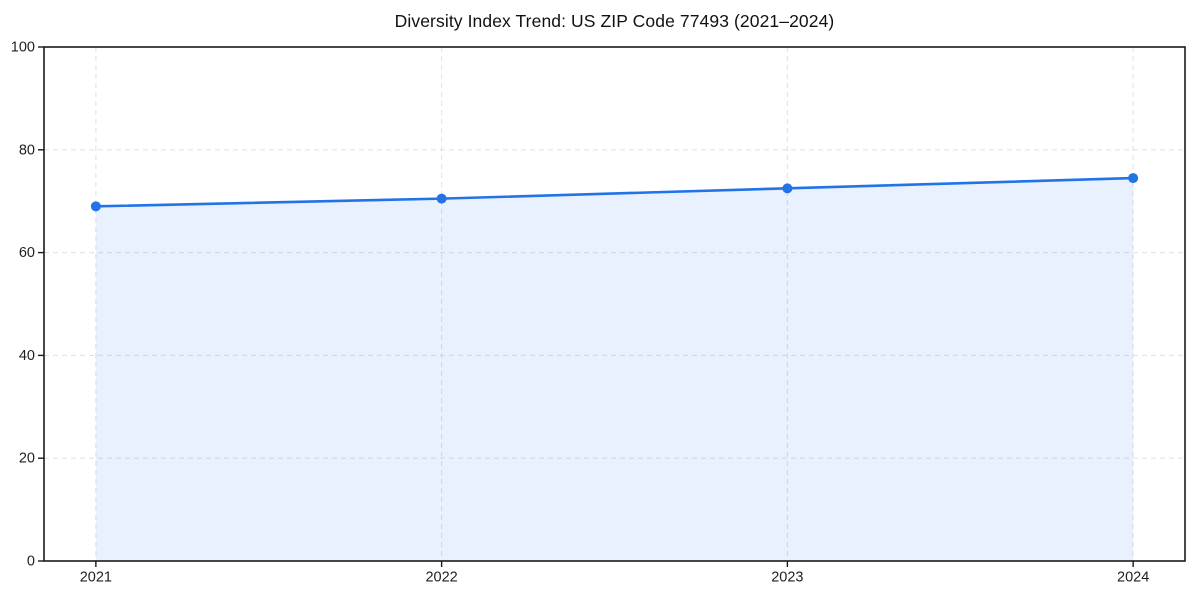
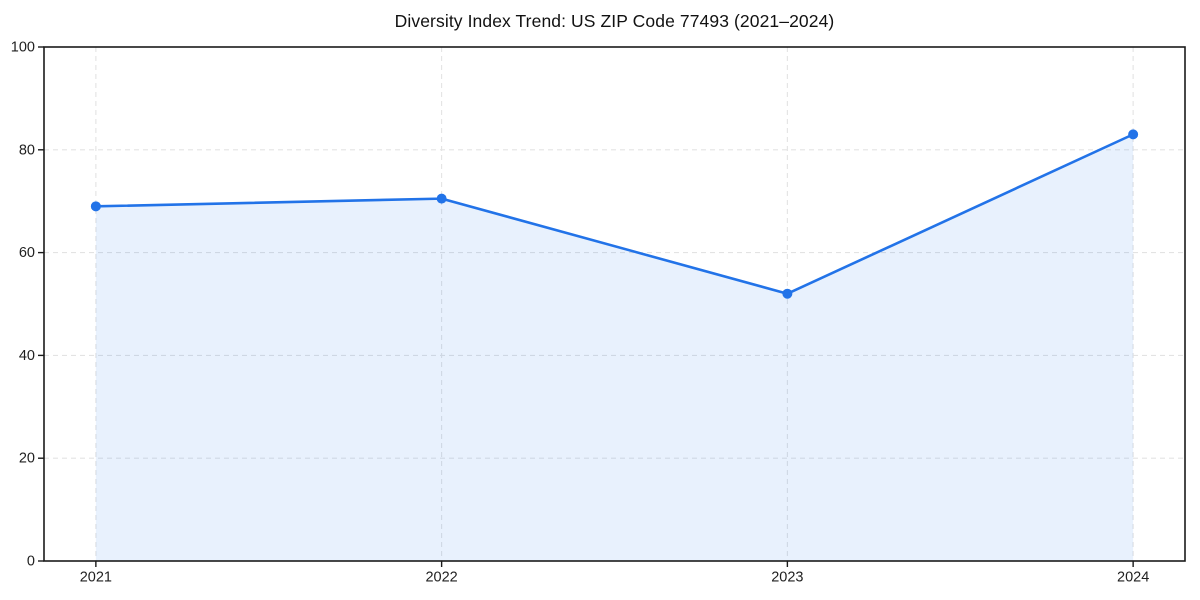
2023: 72 -> 52
2024: 74 -> 83
